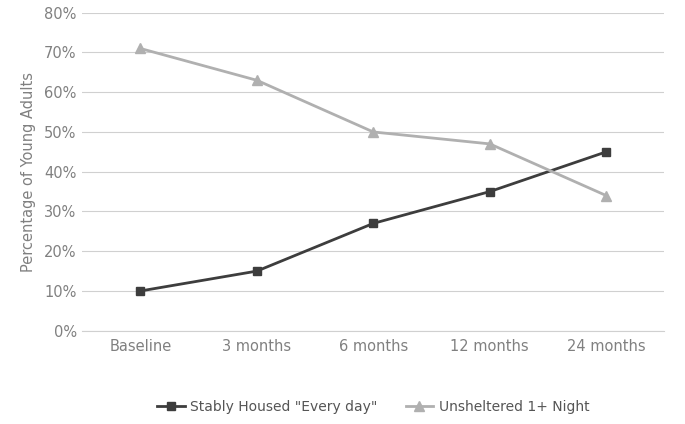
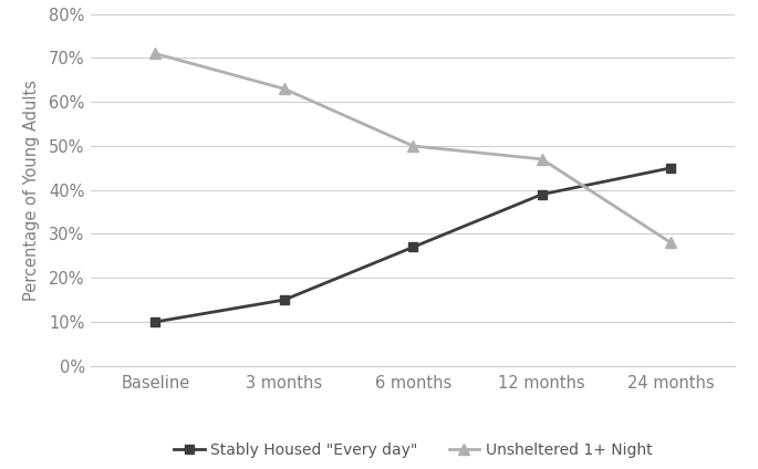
Stably Housed "Every day"/12 months: 35% -> 39%
Unsheltered 1+ Night/24 months: 34% -> 28%
